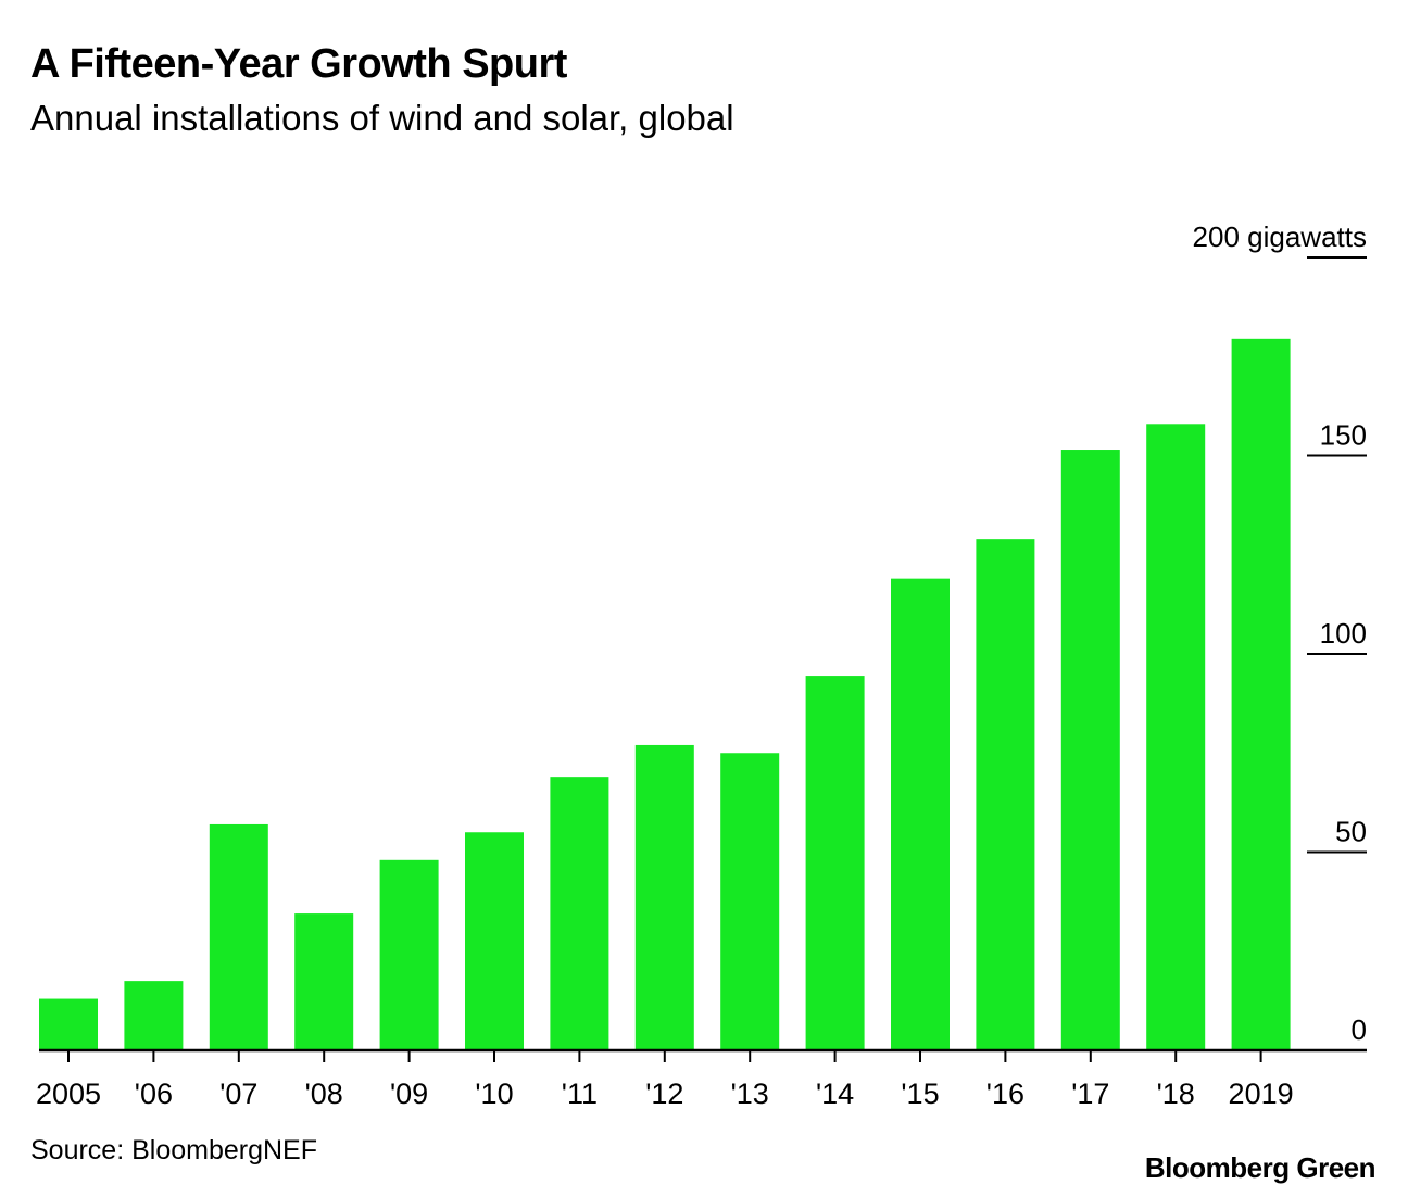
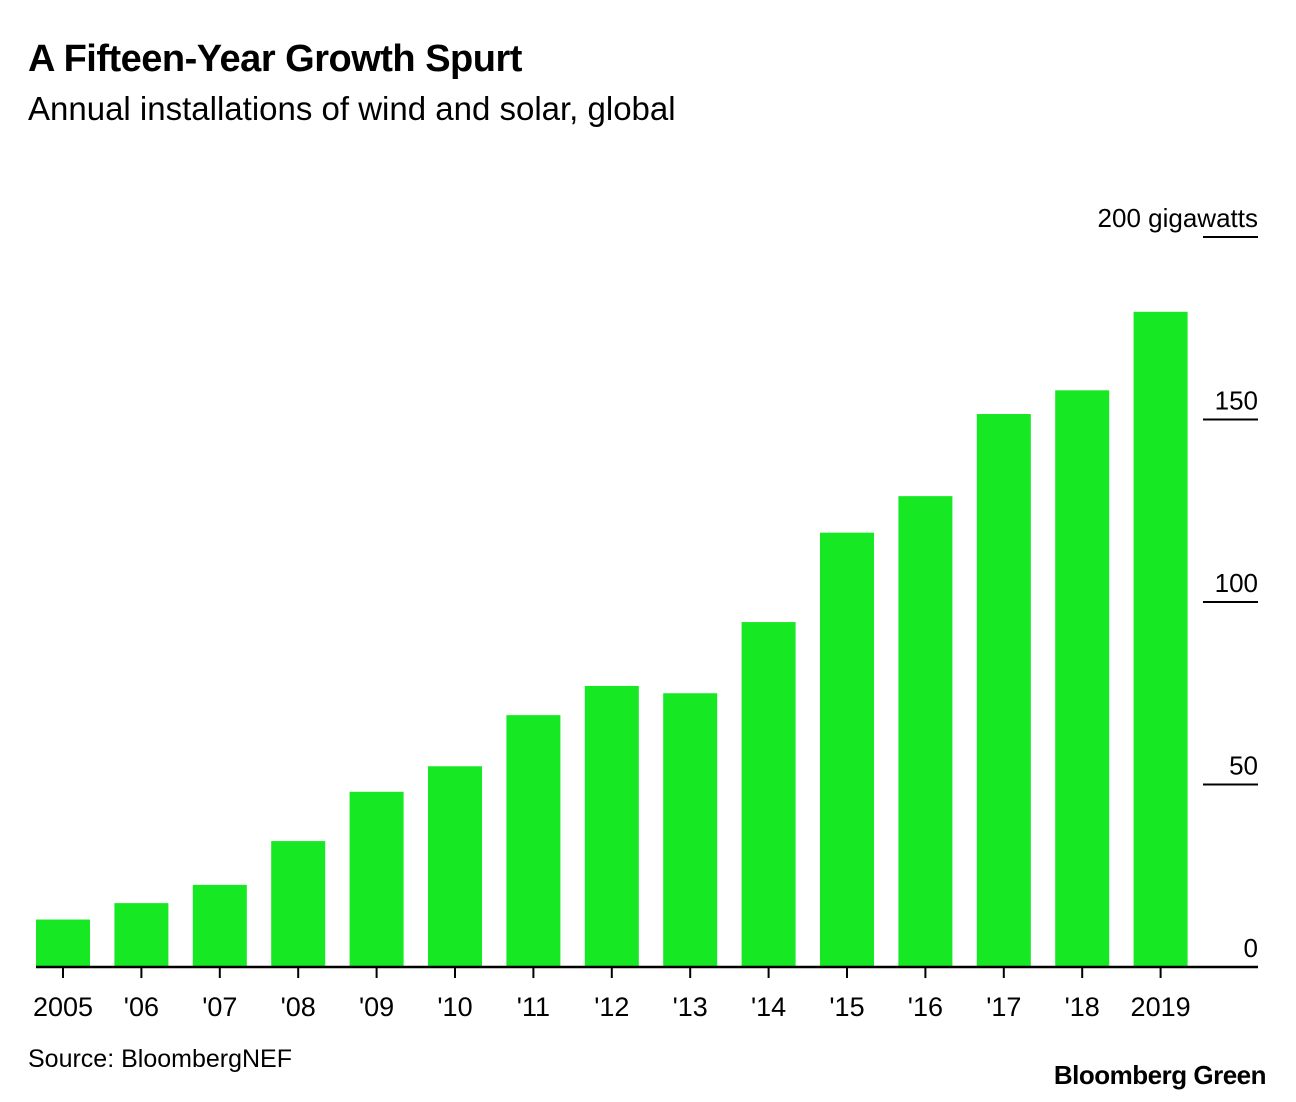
'07: 57 -> 22
